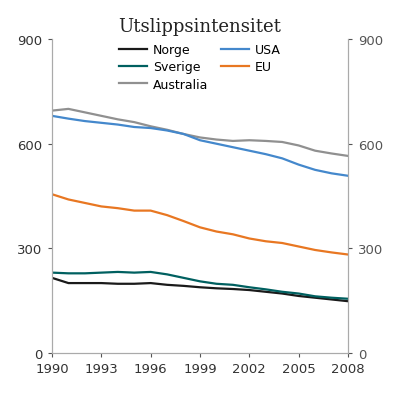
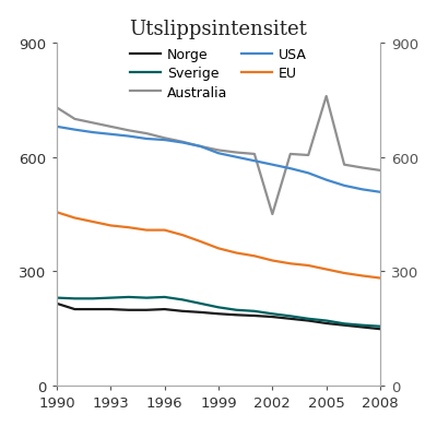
Australia/1990: 695 -> 730
Australia/2002: 610 -> 450
Australia/2005: 595 -> 760
